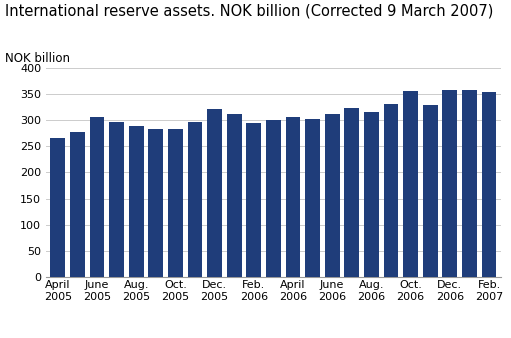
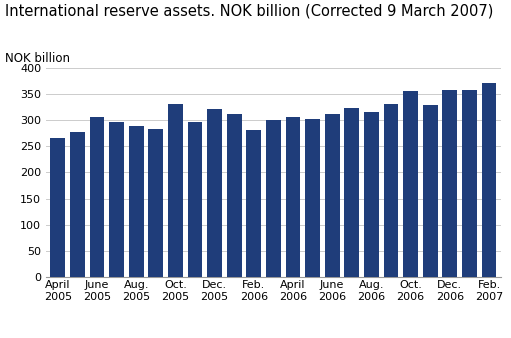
Oct. 2005: 282 -> 330
Feb. 2006: 295 -> 280
Feb. 2007: 353 -> 370
